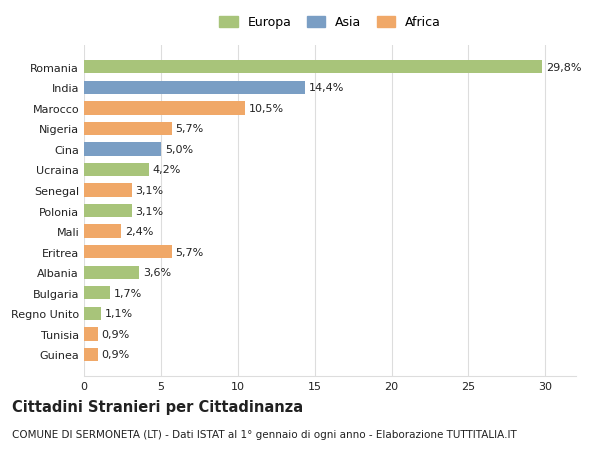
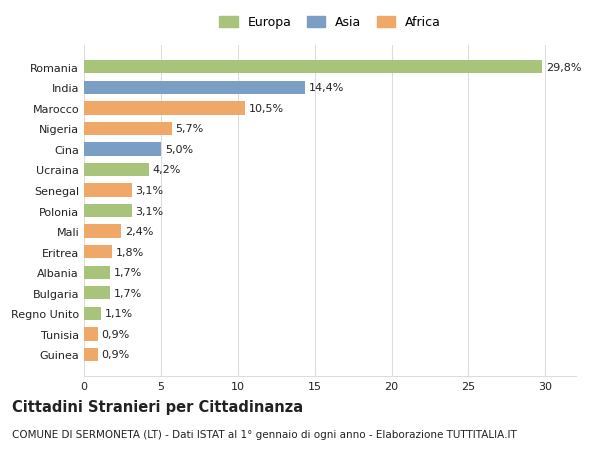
Eritrea: 5,7% -> 1,8%
Albania: 3,6% -> 1,7%
